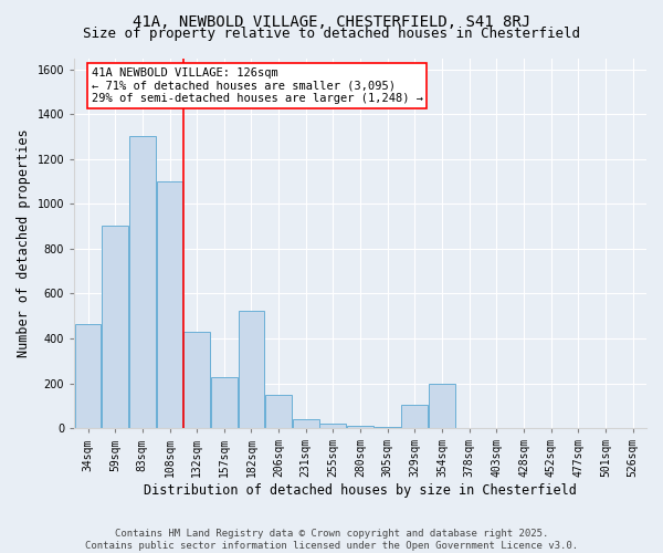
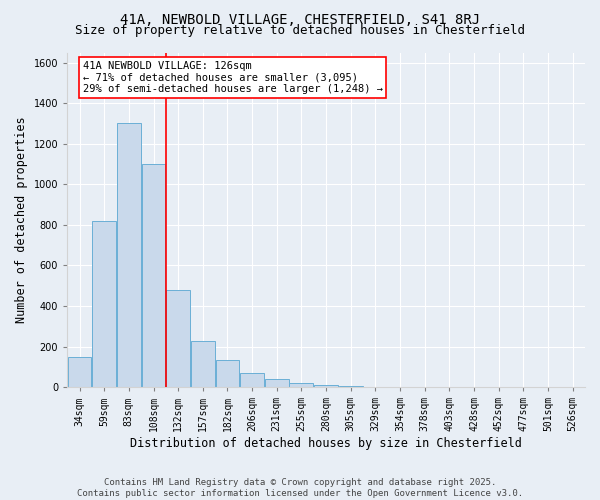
34sqm: 465 -> 150
59sqm: 905 -> 820
132sqm: 430 -> 480
182sqm: 525 -> 135
206sqm: 150 -> 70
329sqm: 105 -> 3
354sqm: 200 -> 2
